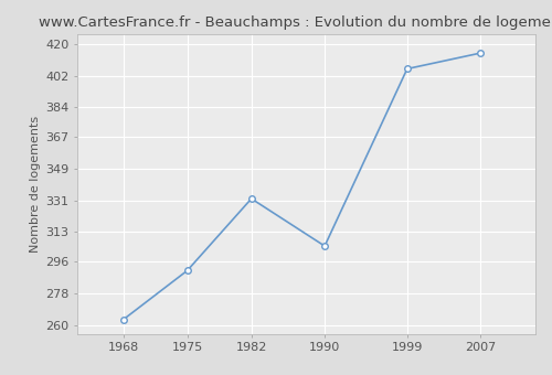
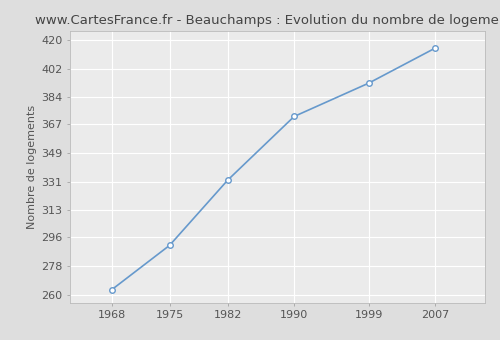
1990: 305 -> 372
1999: 406 -> 393
